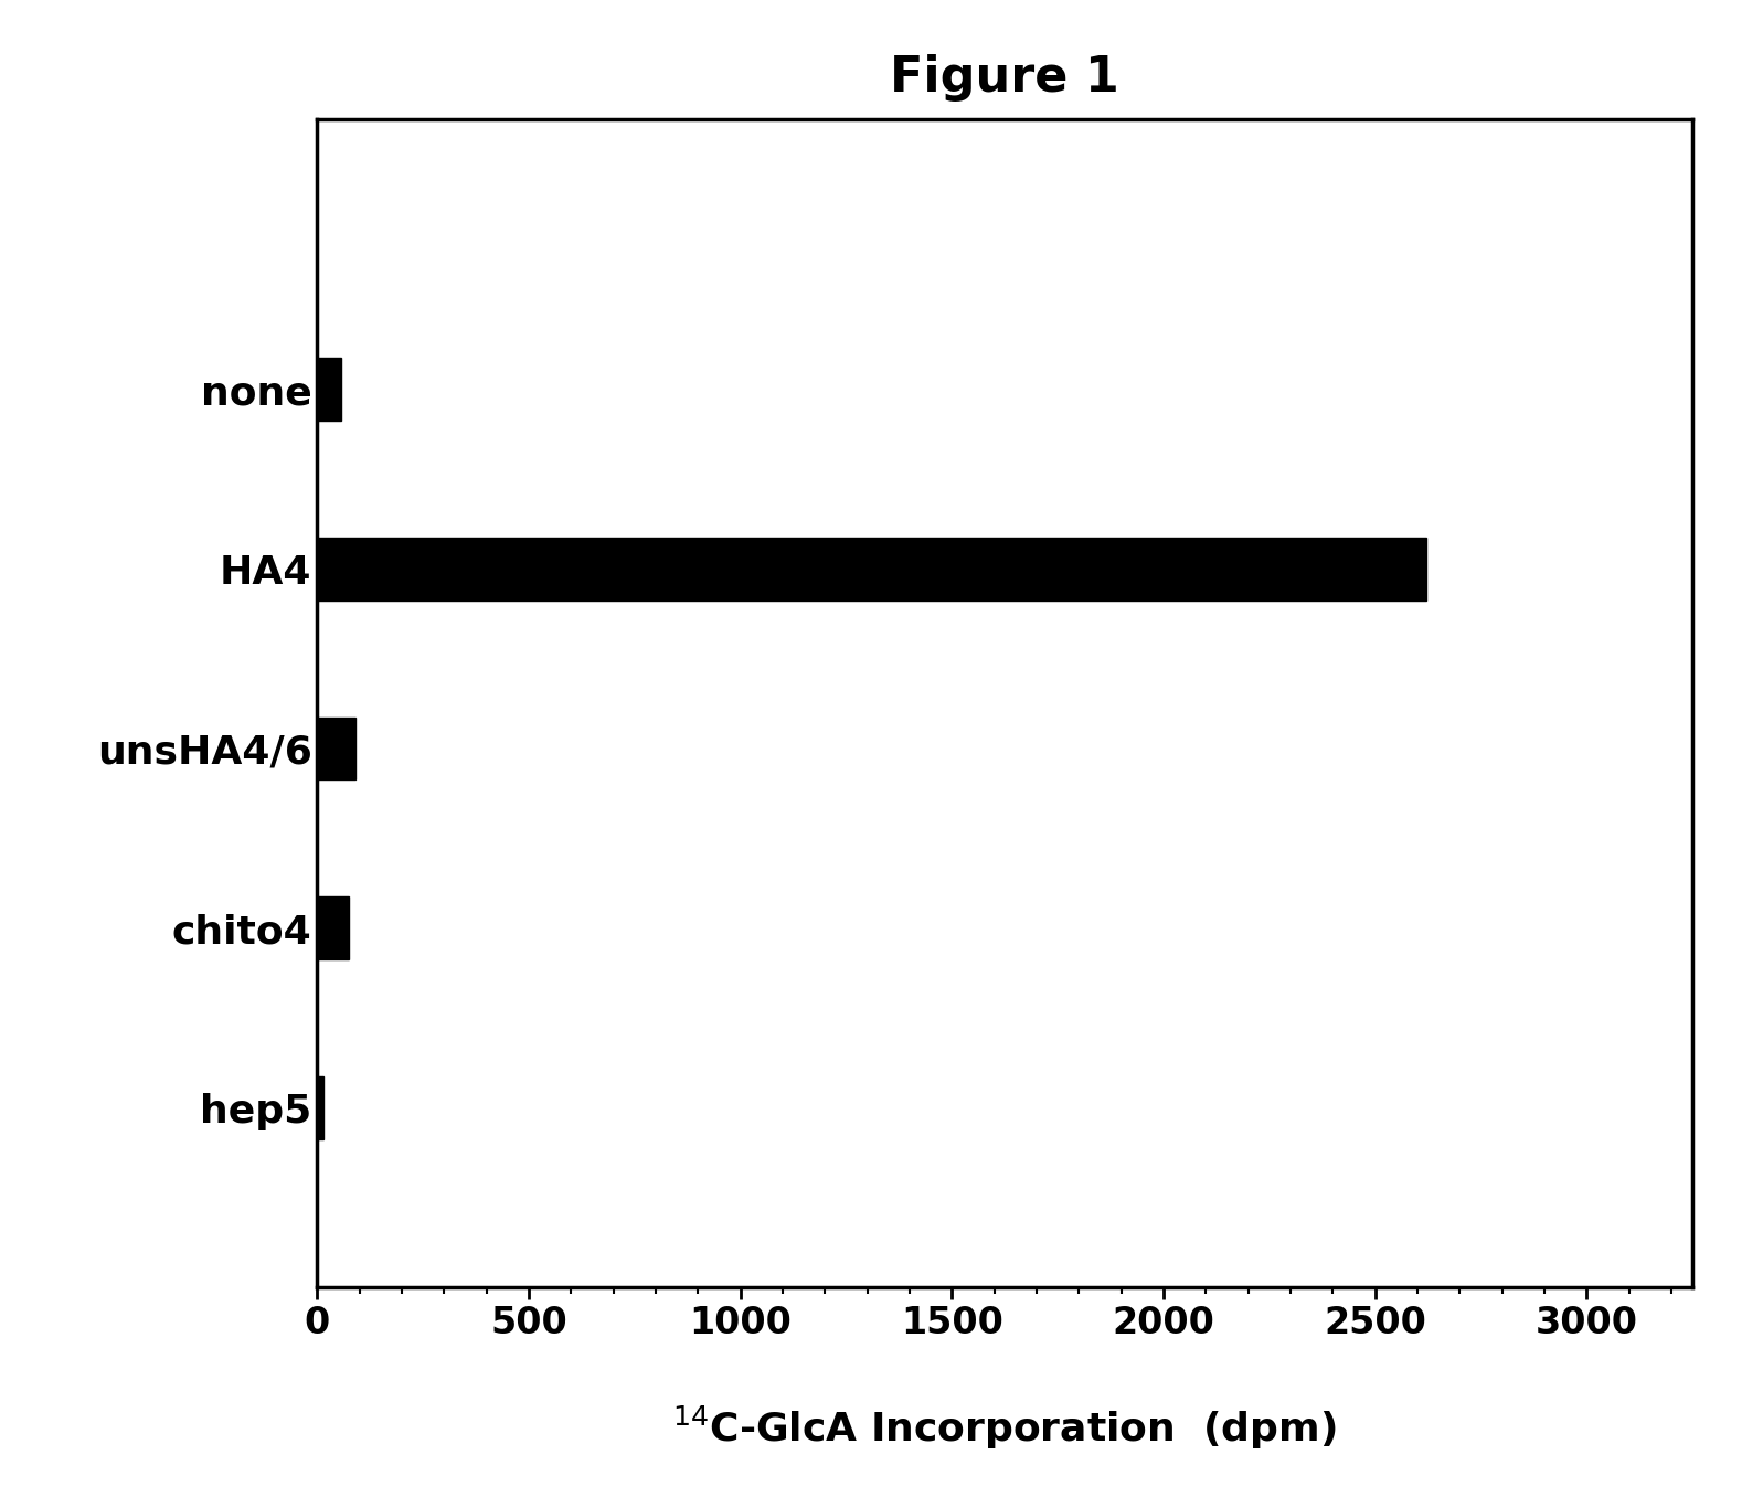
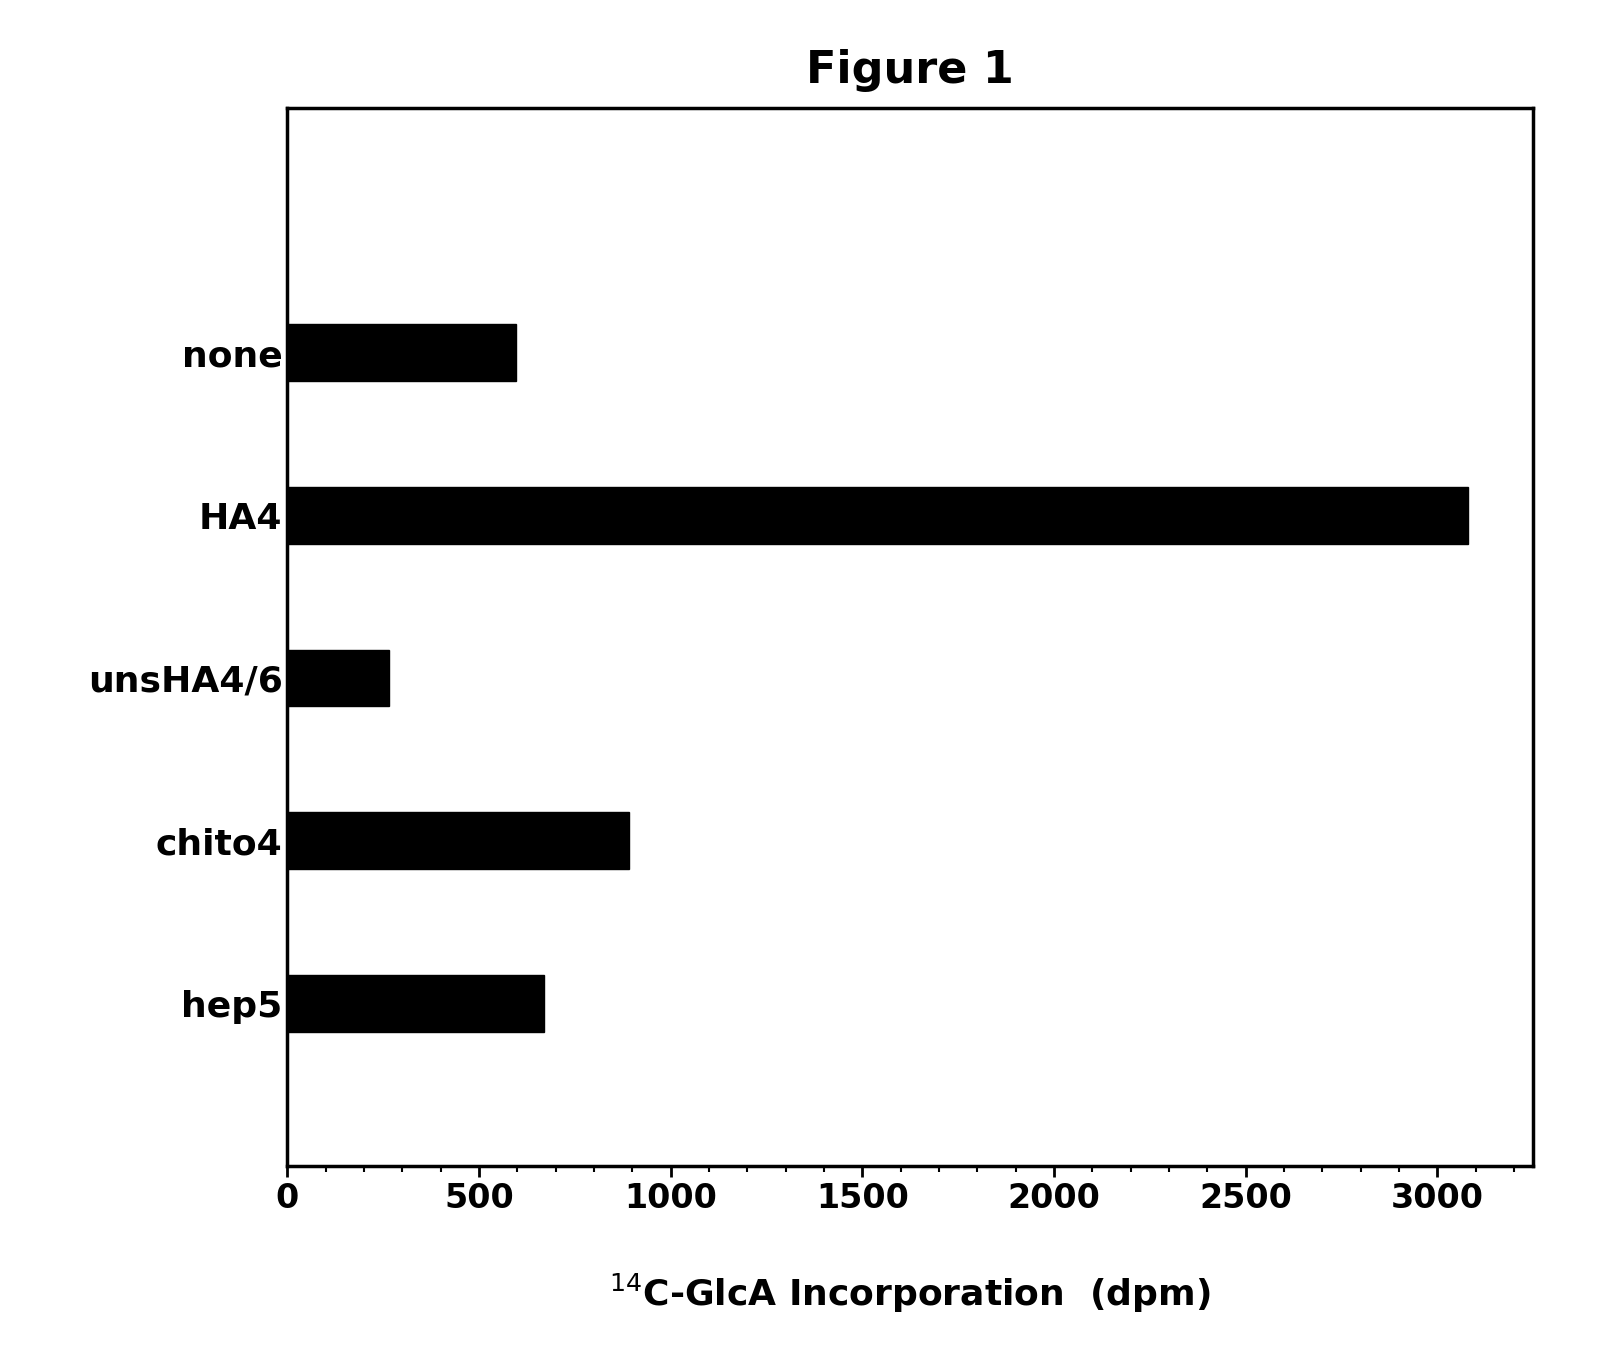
none: 55 -> 595
HA4: 2620 -> 3080
unsHA4/6: 90 -> 265
chito4: 75 -> 890
hep5: 15 -> 670
